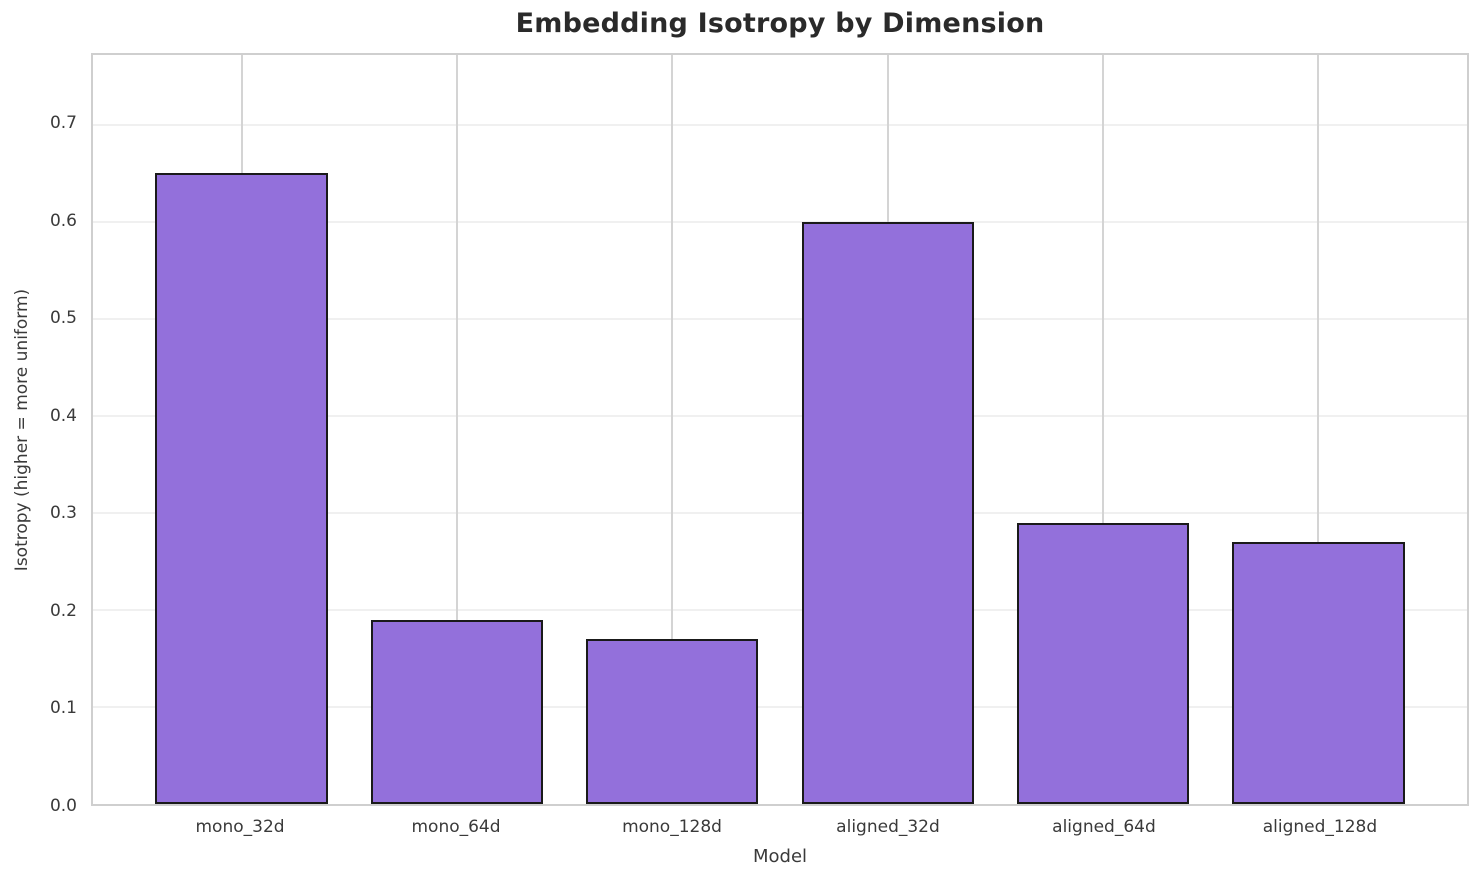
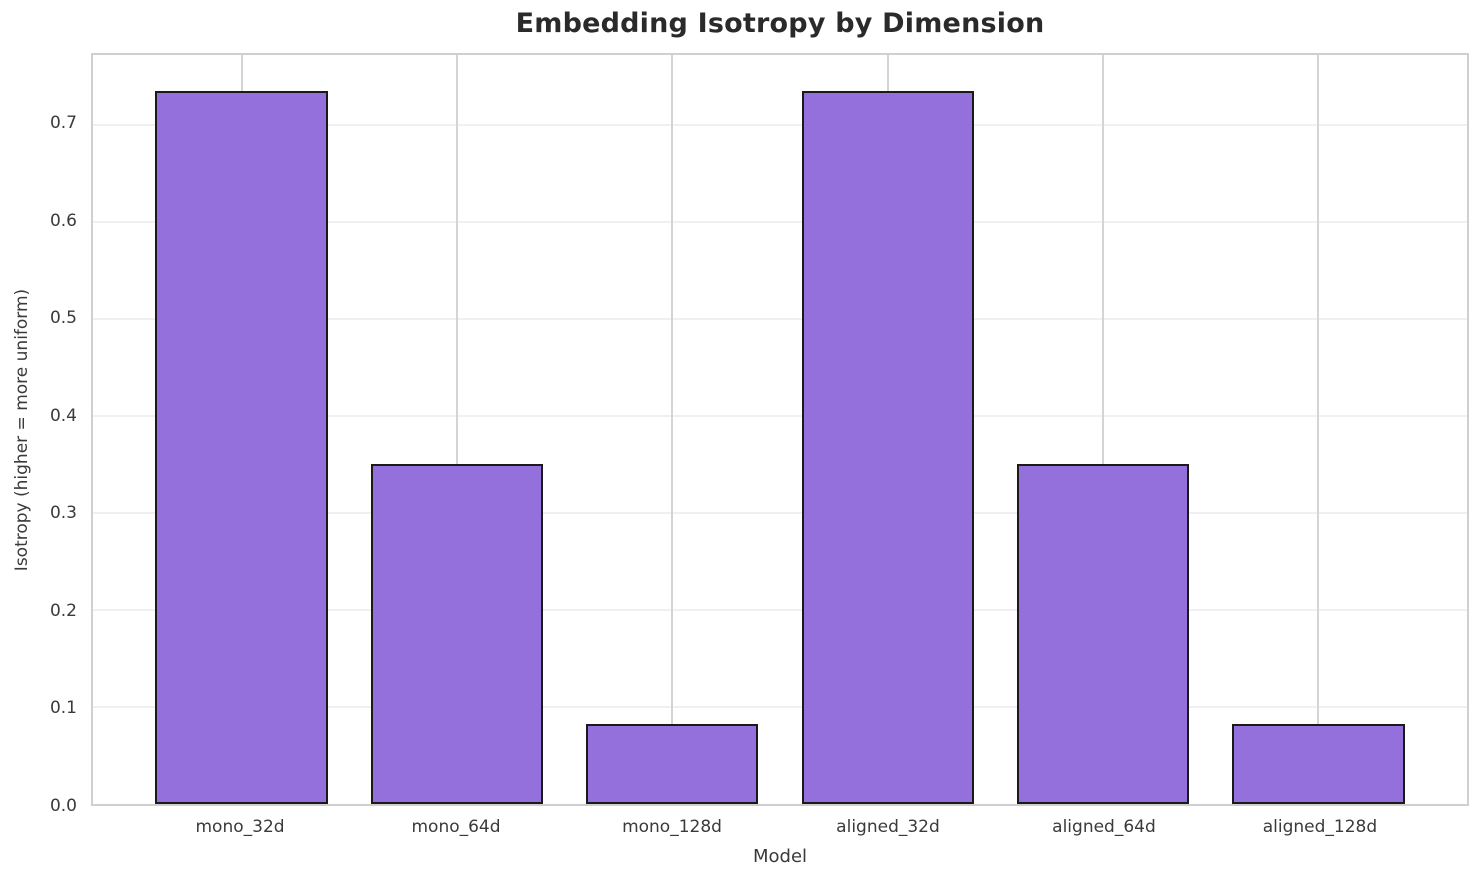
mono_32d: 0.65 -> 0.73
mono_64d: 0.19 -> 0.35
mono_128d: 0.17 -> 0.08
aligned_32d: 0.60 -> 0.73
aligned_64d: 0.29 -> 0.35
aligned_128d: 0.27 -> 0.08
